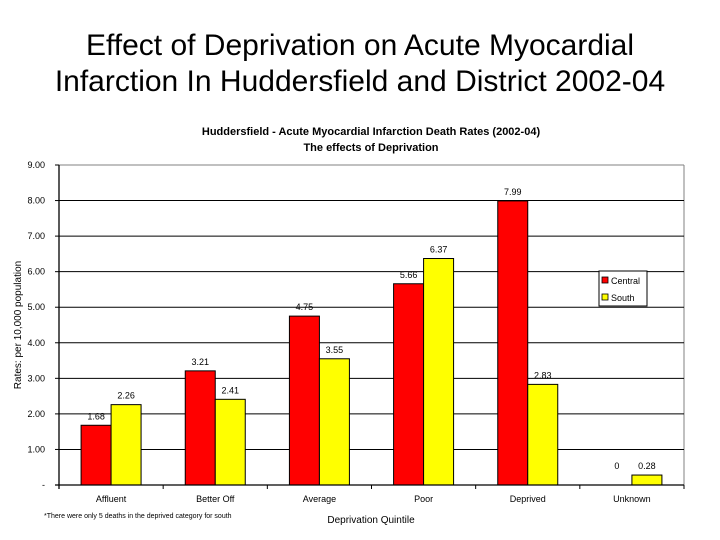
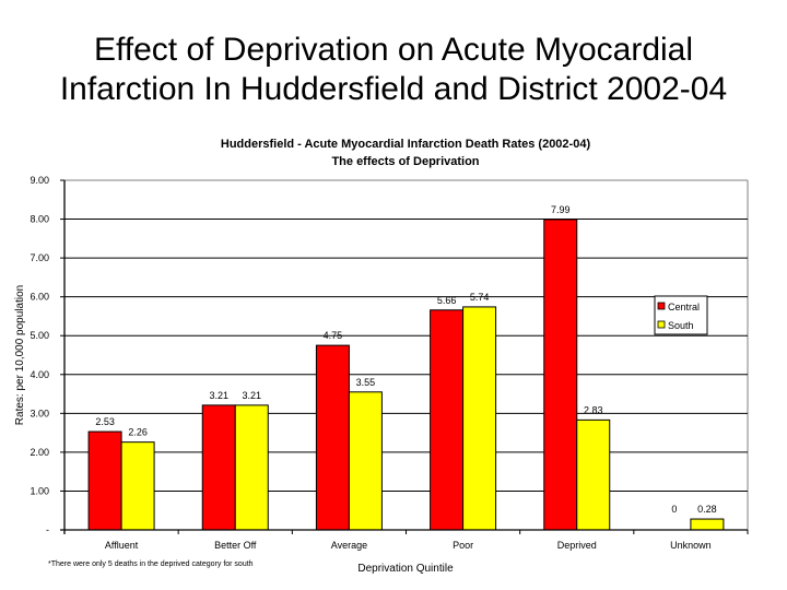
Central/Affluent: 1.68 -> 2.53
South/Better Off: 2.41 -> 3.21
South/Poor: 6.37 -> 5.74
